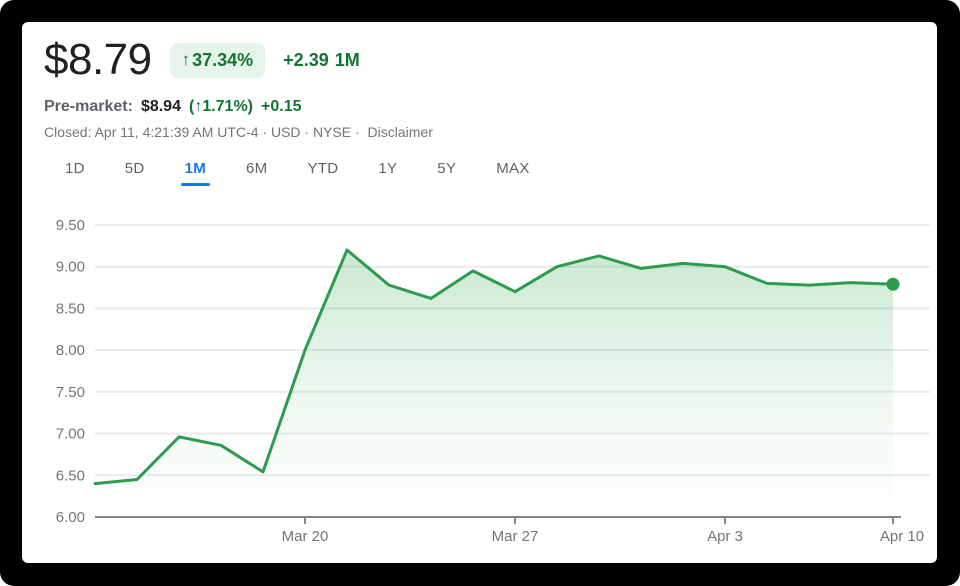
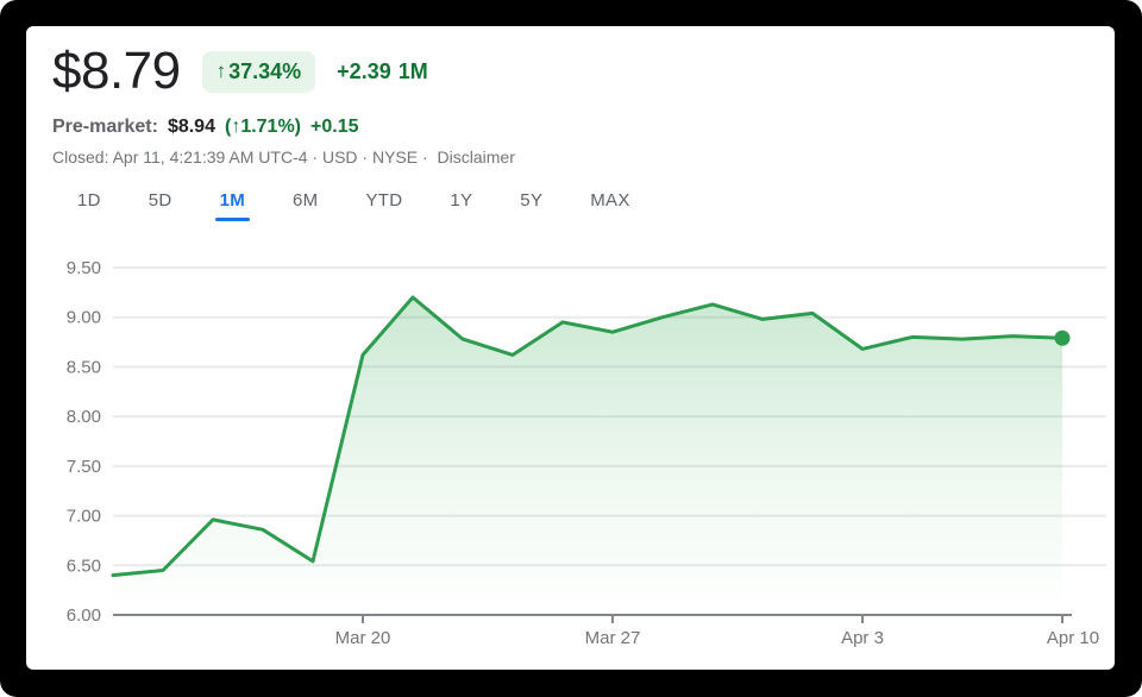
Mar 20: 8.0 -> 8.6
Mar 27: 8.7 -> 8.8
Apr 3: 9.0 -> 8.7
